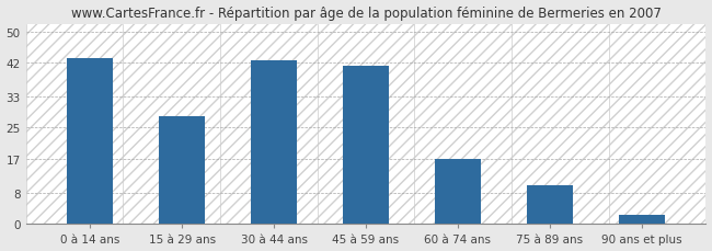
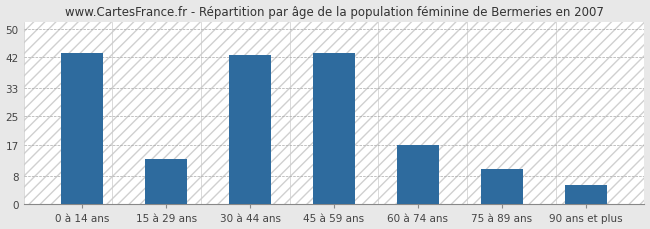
15 à 29 ans: 28.0 -> 13.0
45 à 59 ans: 41.0 -> 43.0
90 ans et plus: 2.5 -> 5.5
